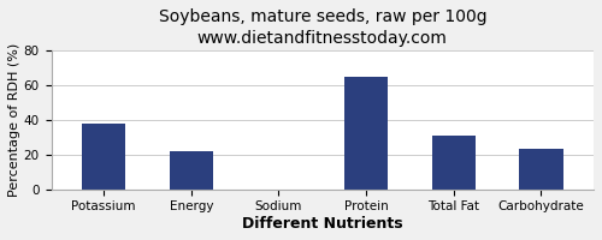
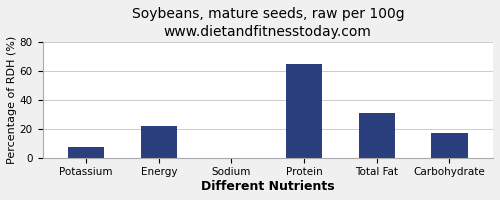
Potassium: 38 -> 7
Carbohydrate: 23 -> 17
